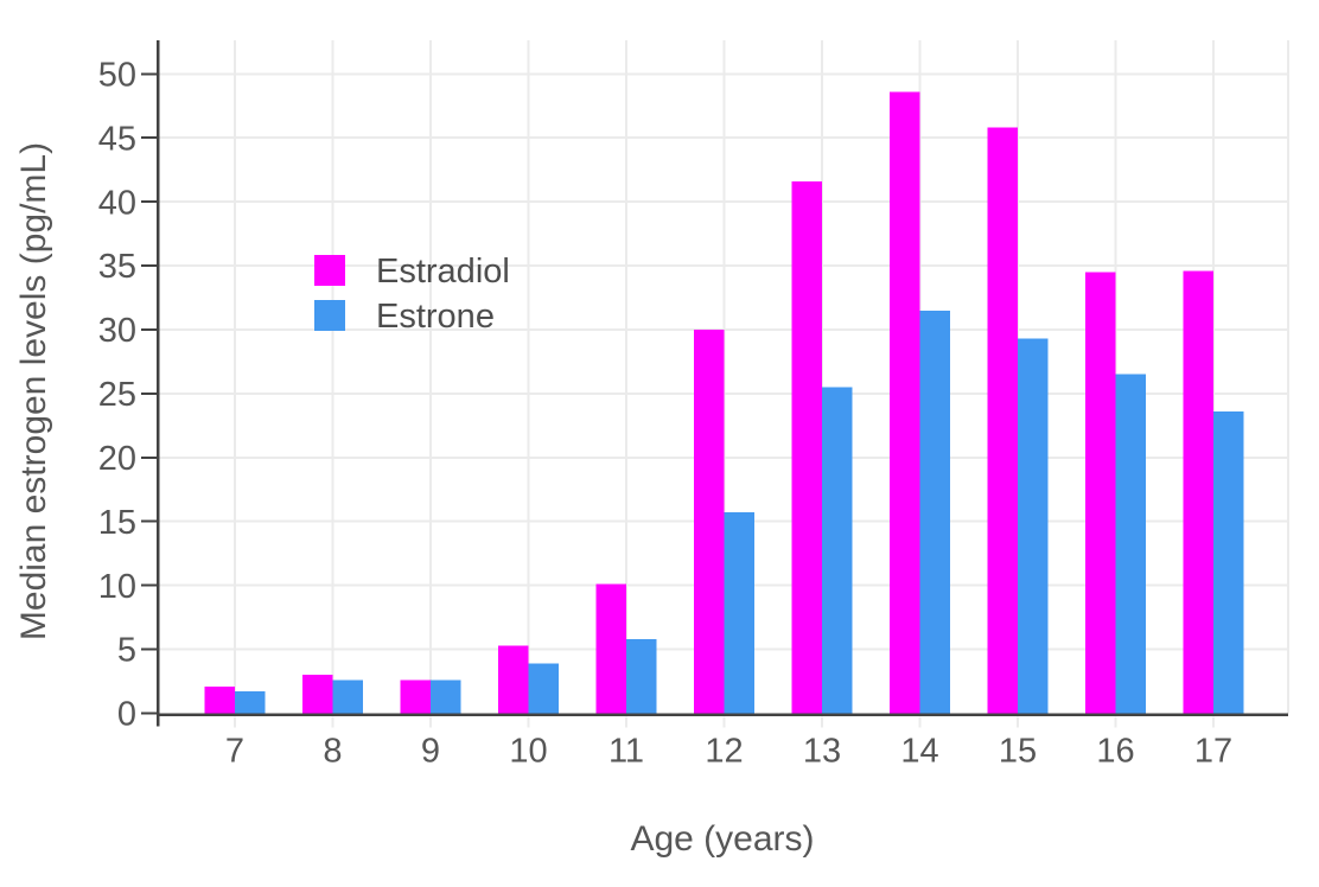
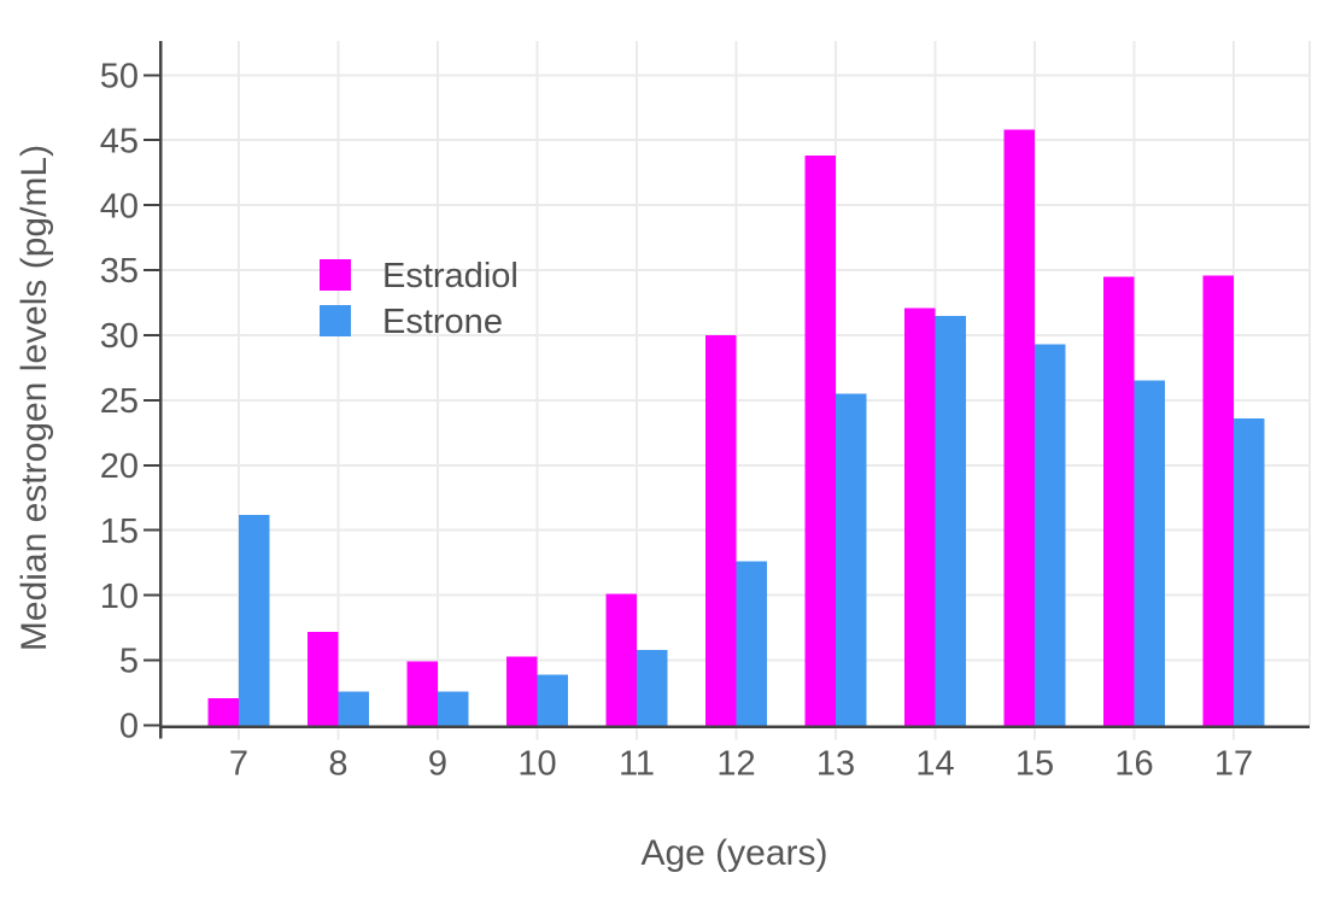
Estrone/7: 1.7 -> 16.2
Estradiol/8: 3.0 -> 7.2
Estradiol/9: 2.6 -> 4.9
Estrone/12: 15.7 -> 12.6
Estradiol/13: 41.6 -> 43.8
Estradiol/14: 48.6 -> 32.1
